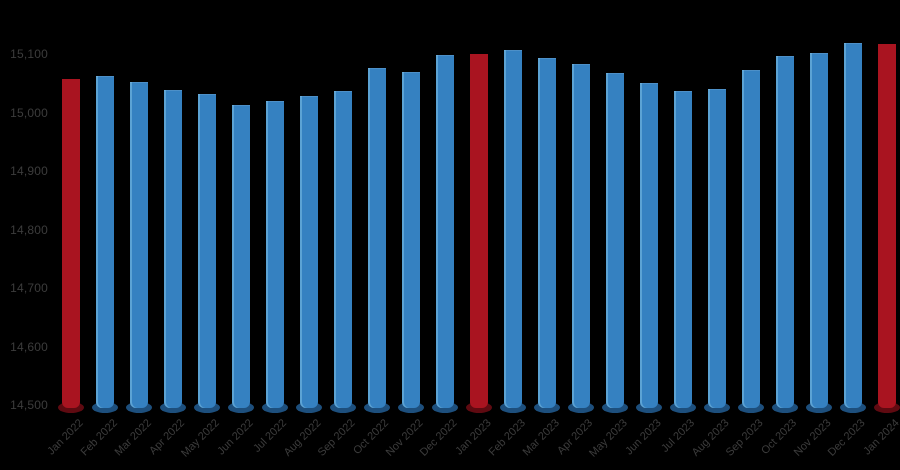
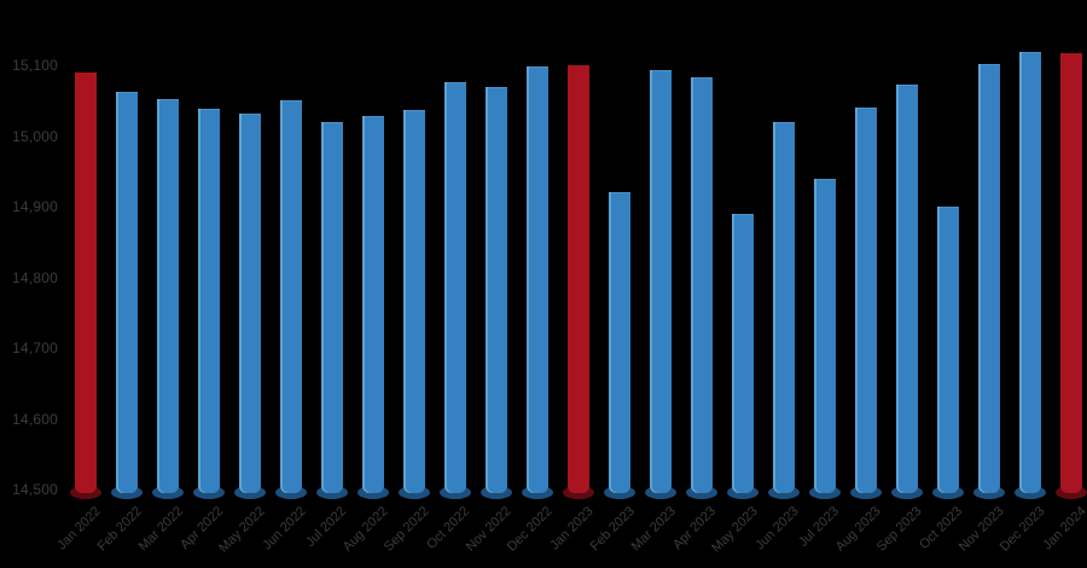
Jan 2022: 15060 -> 15090
Jun 2022: 15010 -> 15050
Feb 2023: 15110 -> 14920
May 2023: 15070 -> 14890
Jun 2023: 15050 -> 15020
Jul 2023: 15040 -> 14940
Oct 2023: 15100 -> 14900
